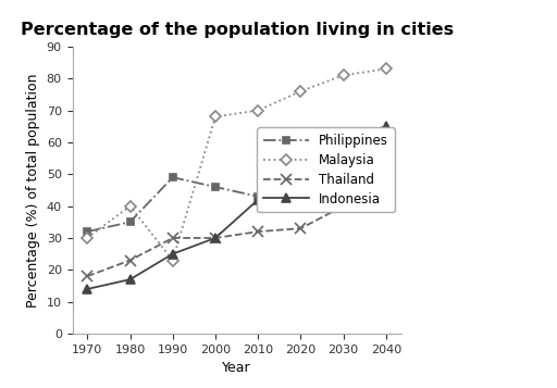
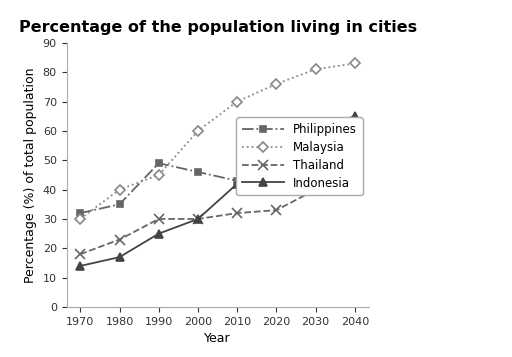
Malaysia/1990: 23 -> 45
Malaysia/2000: 68 -> 60
